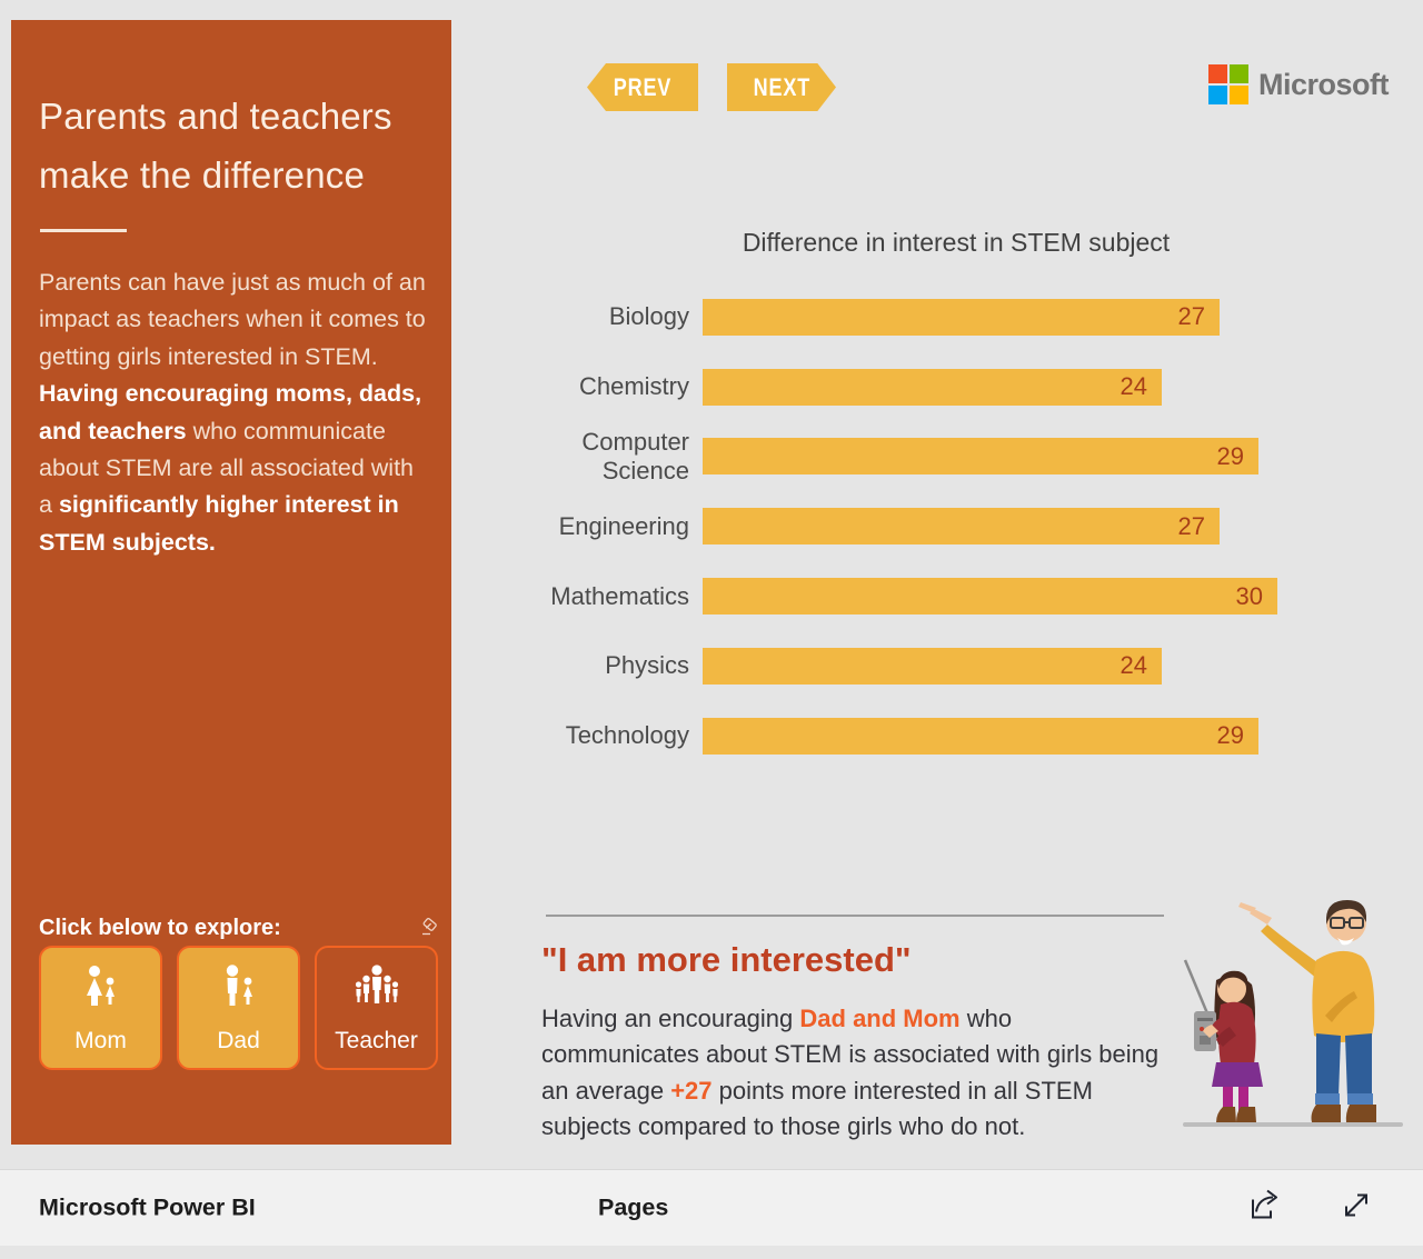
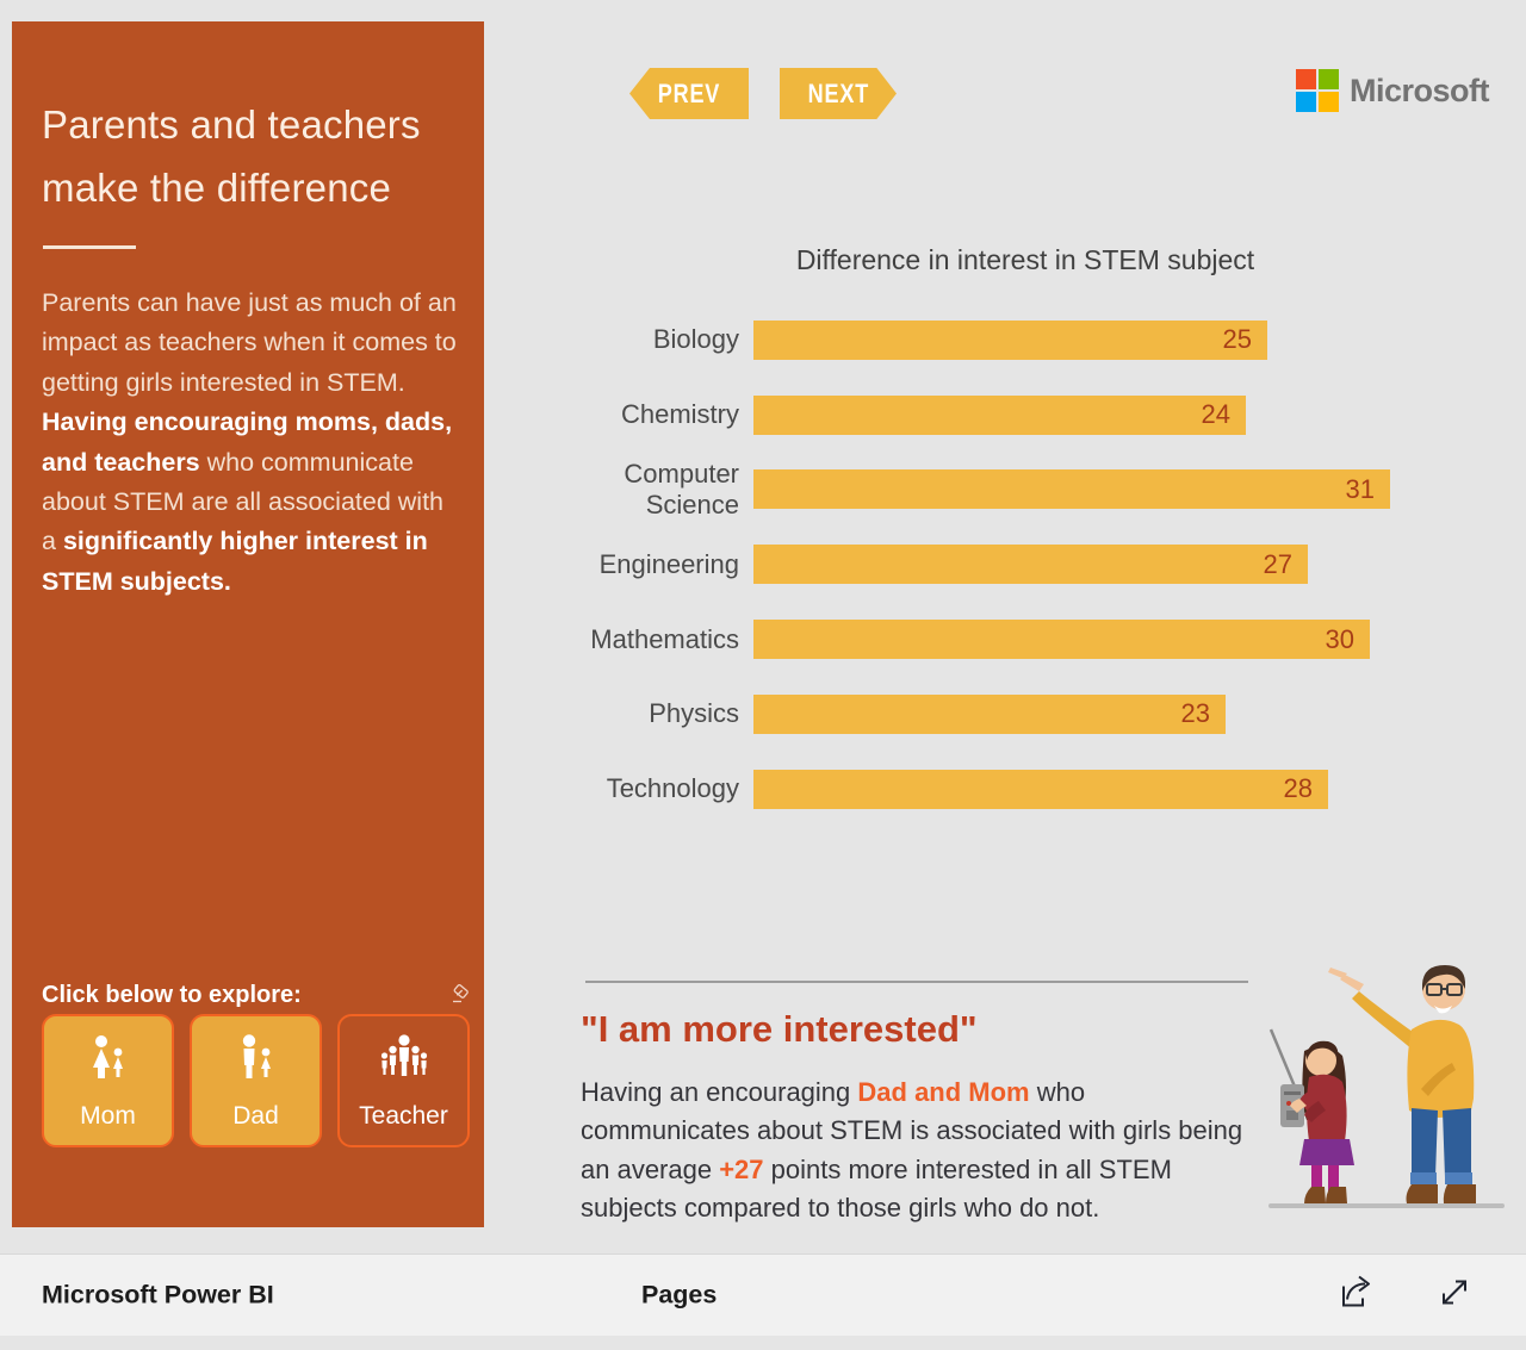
Biology: 27 -> 25
Computer Science: 29 -> 31
Physics: 24 -> 23
Technology: 29 -> 28
